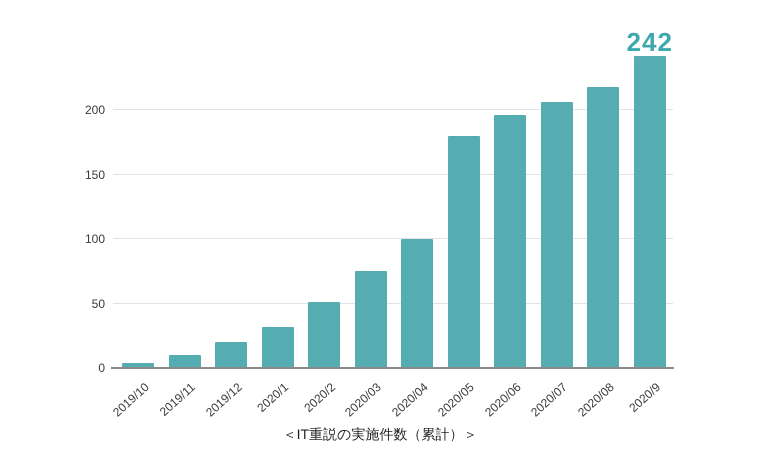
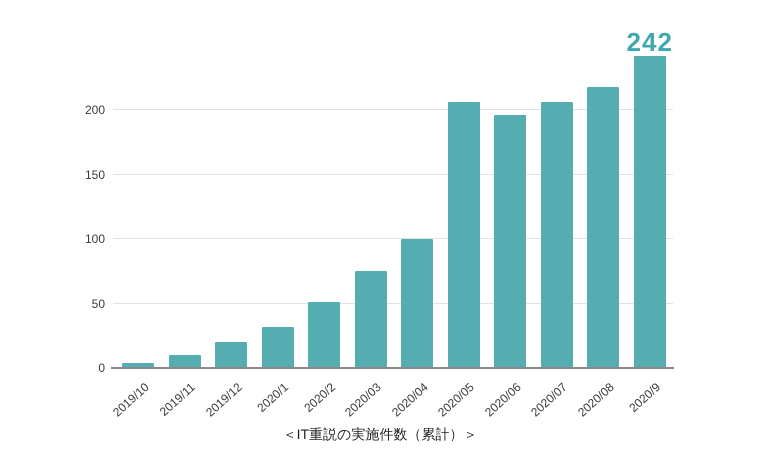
2020/05: 180 -> 206
